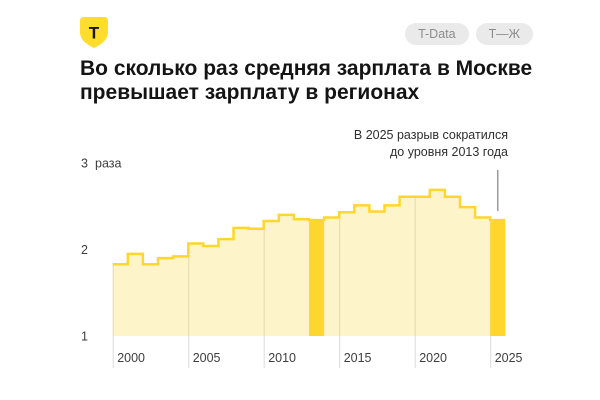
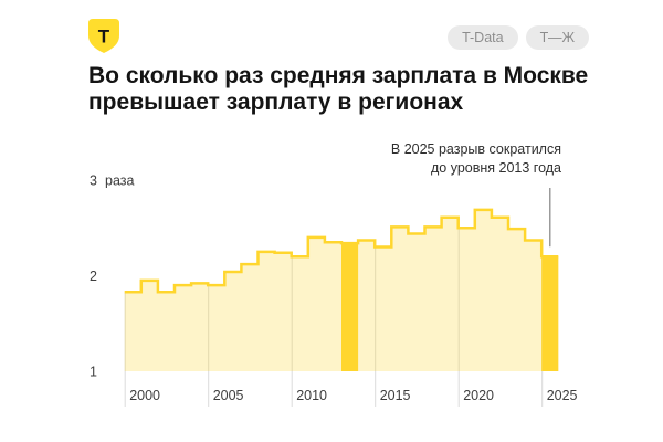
2005: 2.1 -> 1.9
2010: 2.3 -> 2.2
2015: 2.4 -> 2.3
2020: 2.6 -> 2.5
2025: 2.3 -> 2.2
